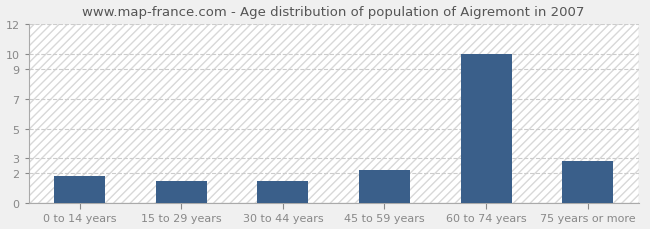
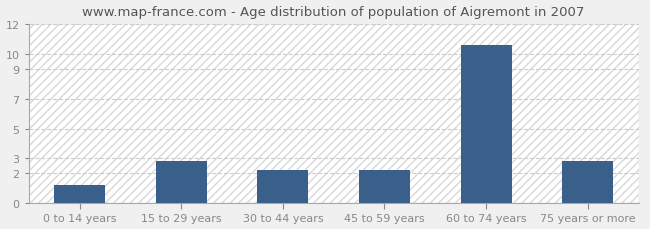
0 to 14 years: 1.8 -> 1.2
15 to 29 years: 1.5 -> 2.8
30 to 44 years: 1.5 -> 2.2
60 to 74 years: 10.0 -> 10.6
